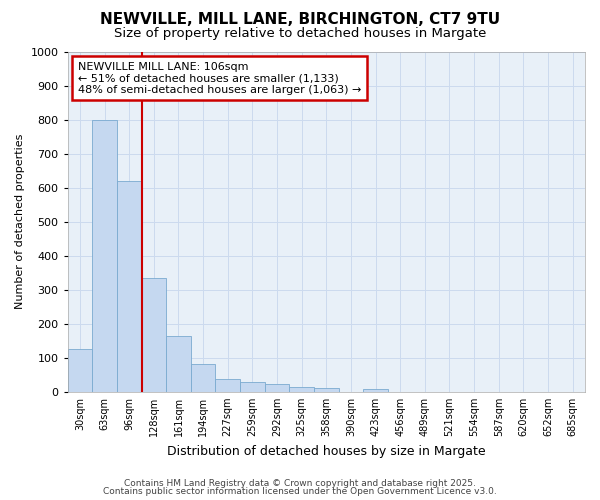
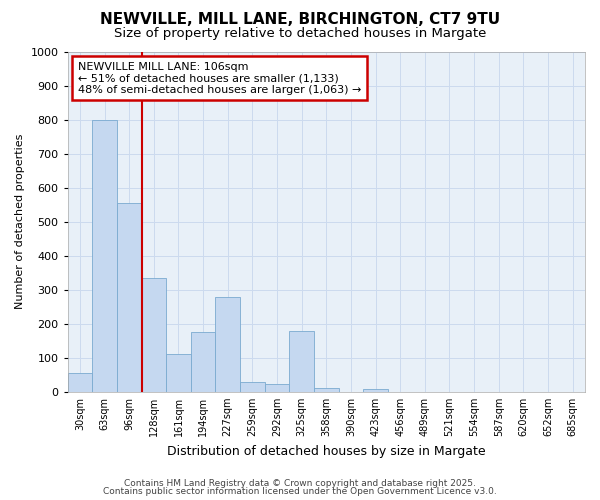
30sqm: 125 -> 55
96sqm: 620 -> 555
161sqm: 165 -> 110
194sqm: 82 -> 175
227sqm: 38 -> 280
325sqm: 15 -> 180
